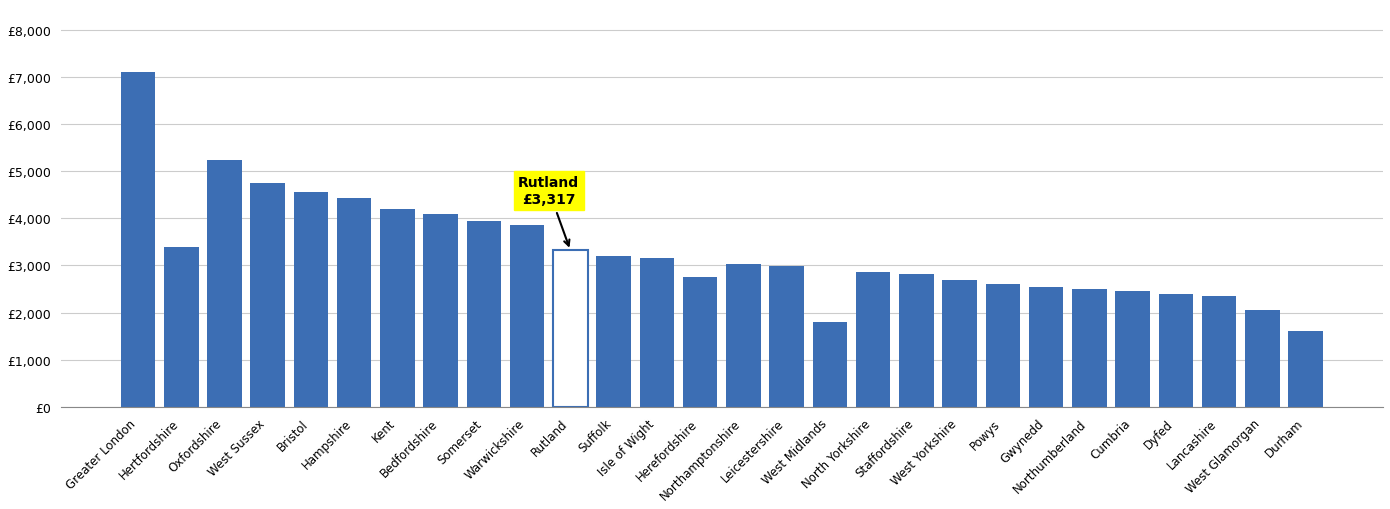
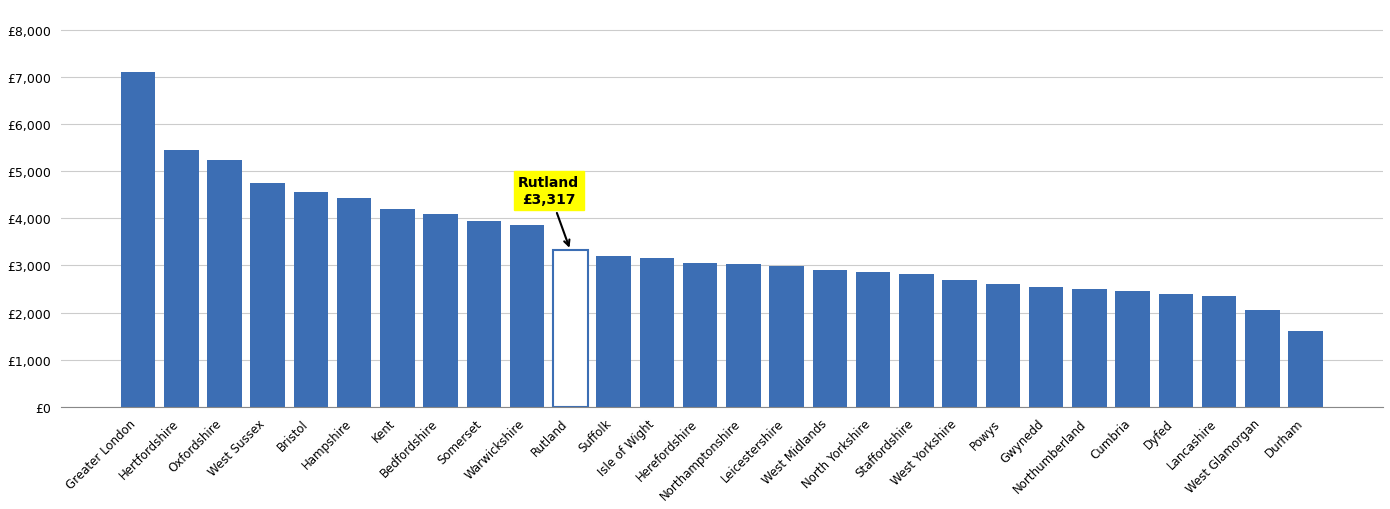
Hertfordshire: £3,400 -> £5,450
Herefordshire: £2,750 -> £3,050
West Midlands: £1,800 -> £2,900
